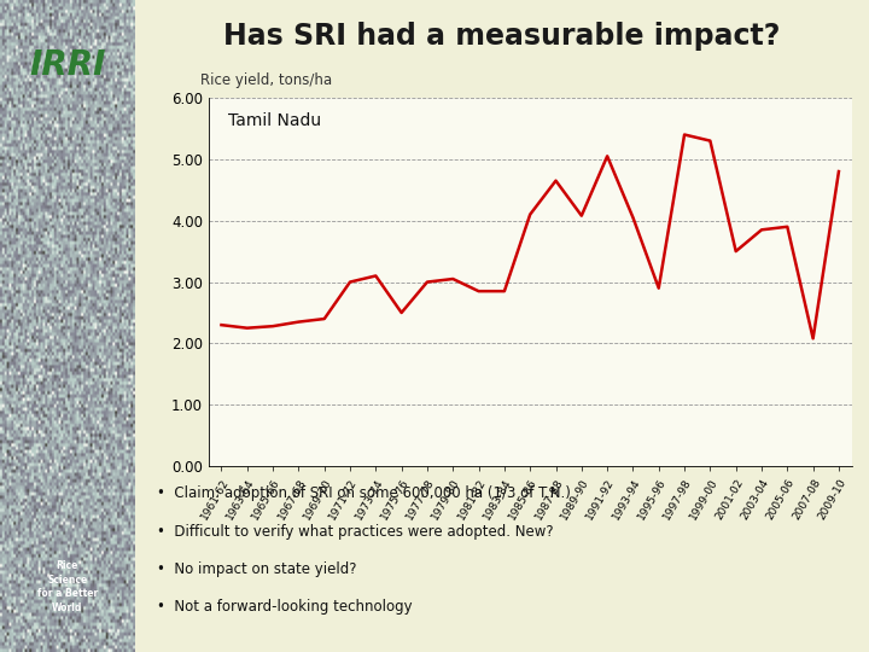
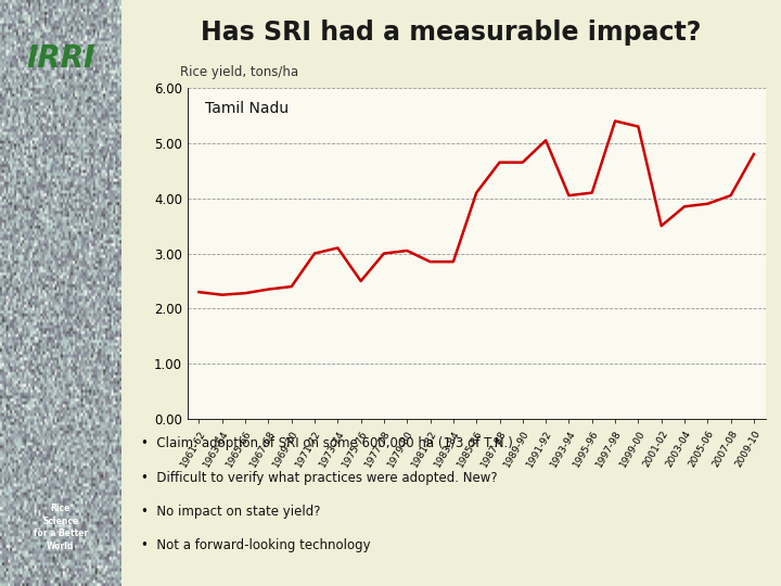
1989-90: 4.08 -> 4.65
1995-96: 2.90 -> 4.10
2007-08: 2.08 -> 4.05
